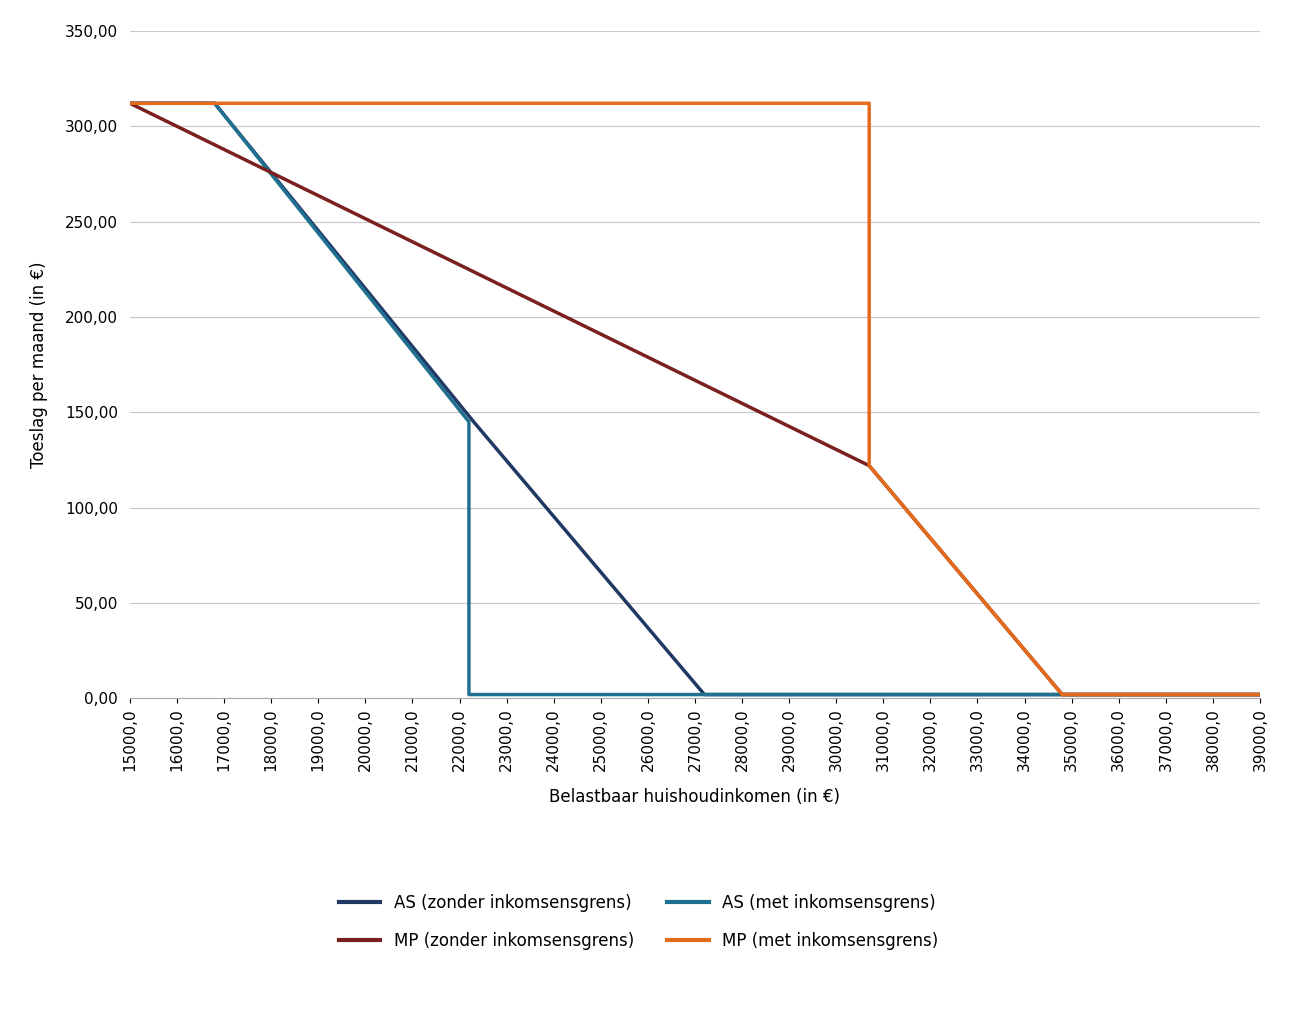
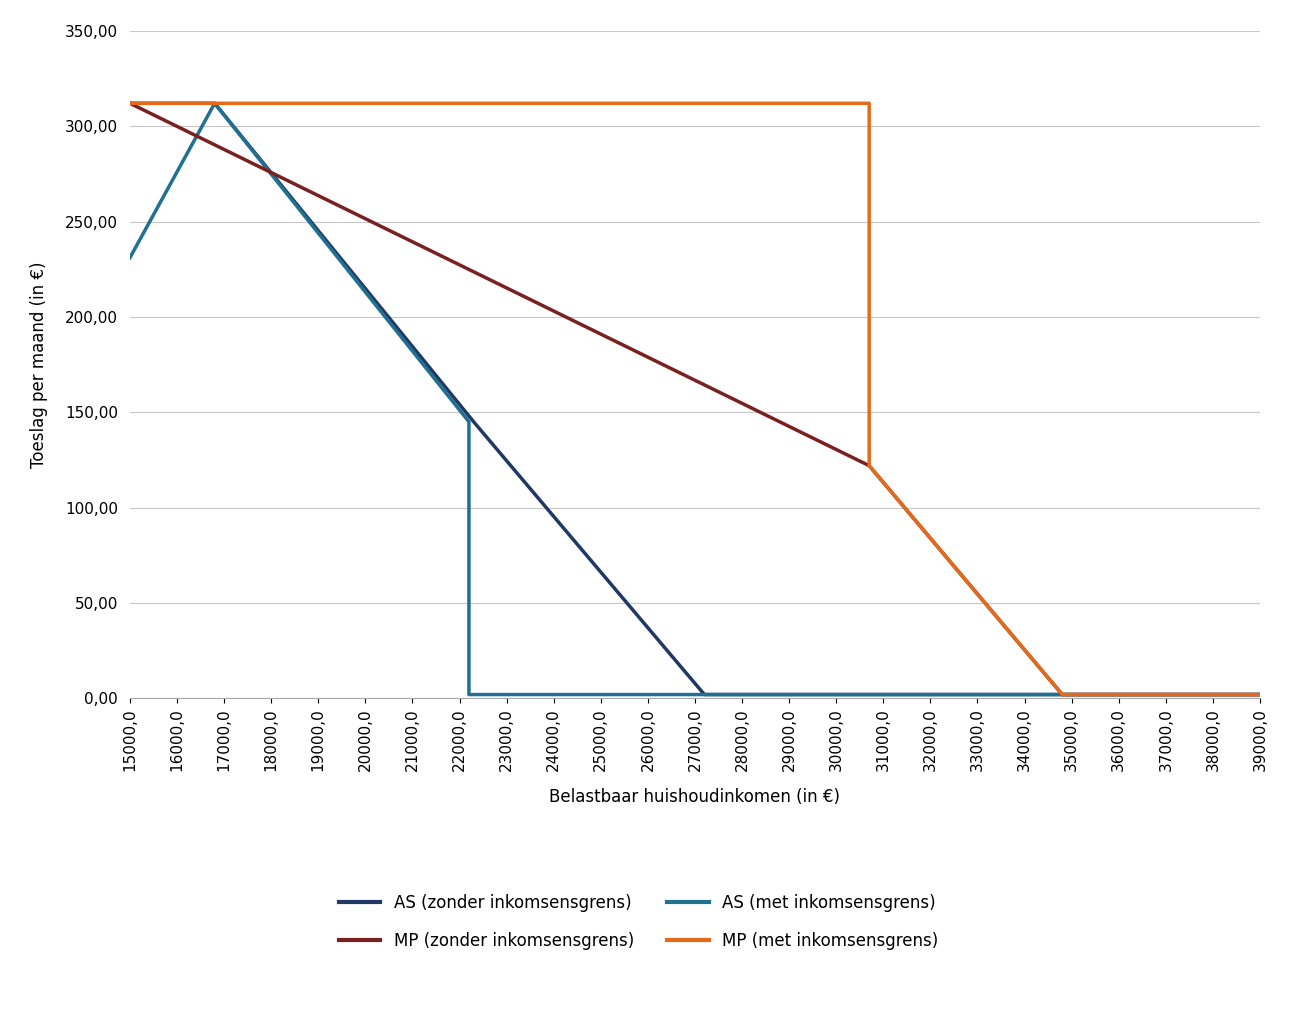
AS (met inkomsensgrens)/15000,0: 312 -> 231
